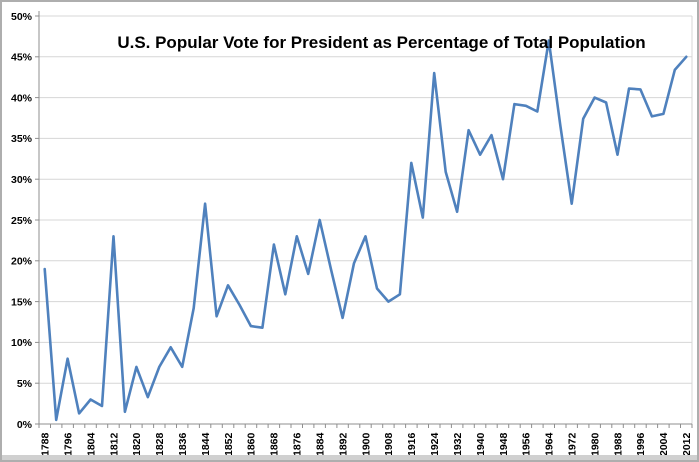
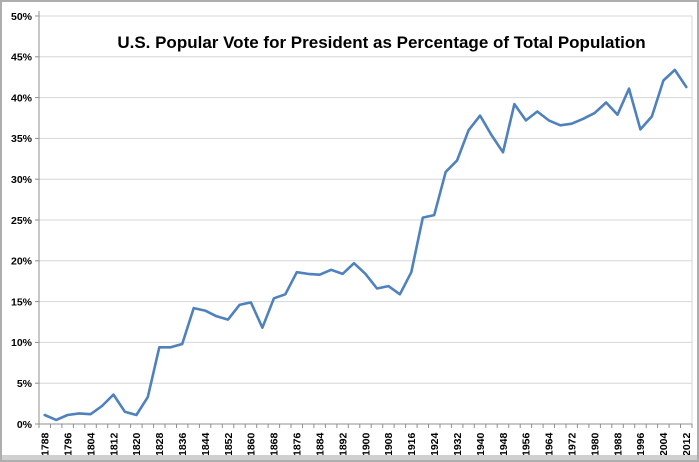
1788: 19% -> 1%
1796: 8% -> 1%
1804: 3% -> 1%
1812: 23% -> 4%
1820: 7% -> 1%
1828: 7% -> 9%
1836: 7% -> 10%
1844: 27% -> 14%
1852: 17% -> 13%
1860: 12% -> 15%
1868: 22% -> 15%
1876: 23% -> 19%
1884: 25% -> 18%
1892: 13% -> 18%
1900: 23% -> 18%
1908: 15% -> 17%
1916: 32% -> 19%
1924: 43% -> 26%
1932: 26% -> 32%
1940: 33% -> 38%
1948: 30% -> 33%
1956: 39% -> 37%
1964: 47% -> 37%
1972: 27% -> 37%
1980: 40% -> 38%
1988: 33% -> 38%
1996: 41% -> 36%
2004: 38% -> 42%
2012: 45% -> 41%
